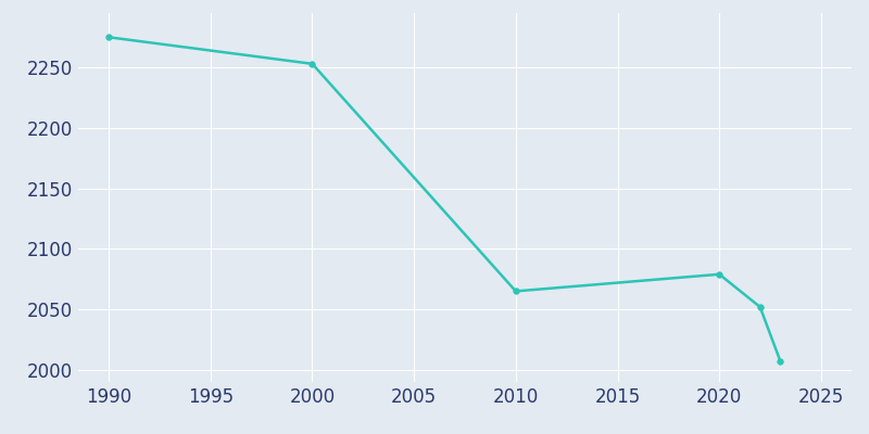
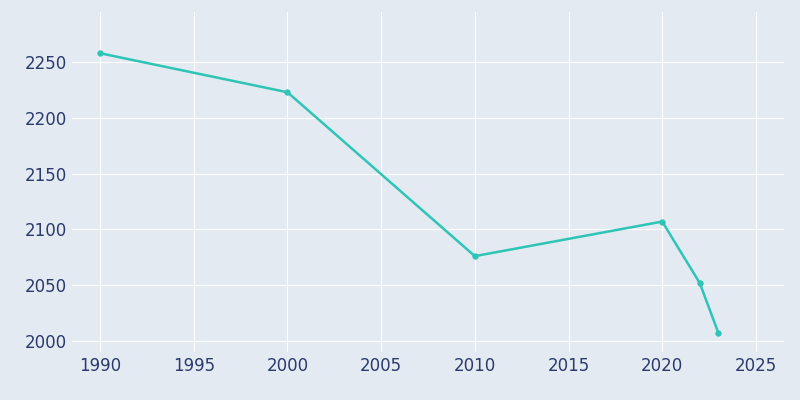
1990: 2275 -> 2258
2000: 2253 -> 2223
2010: 2065 -> 2076
2020: 2079 -> 2107
